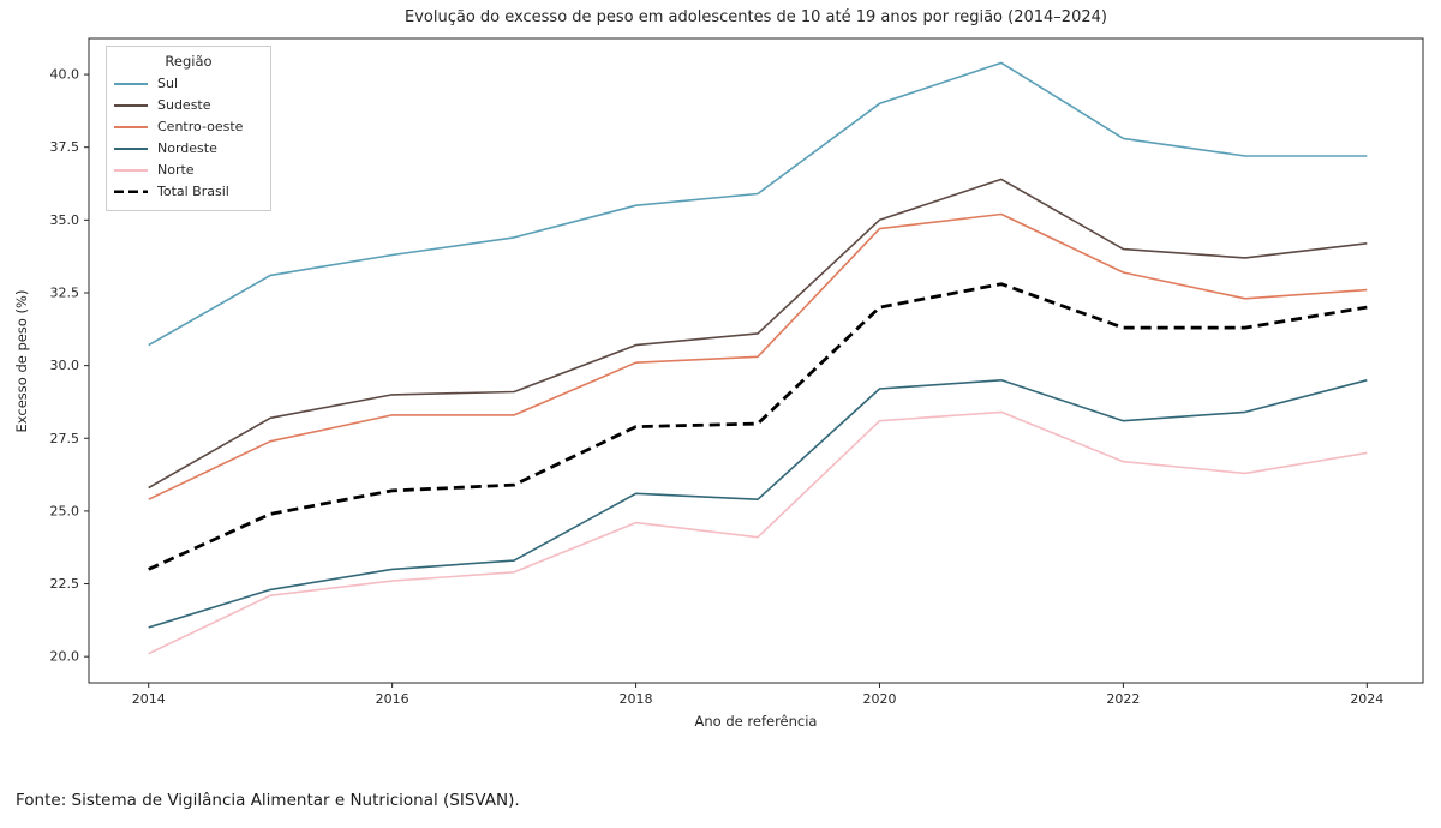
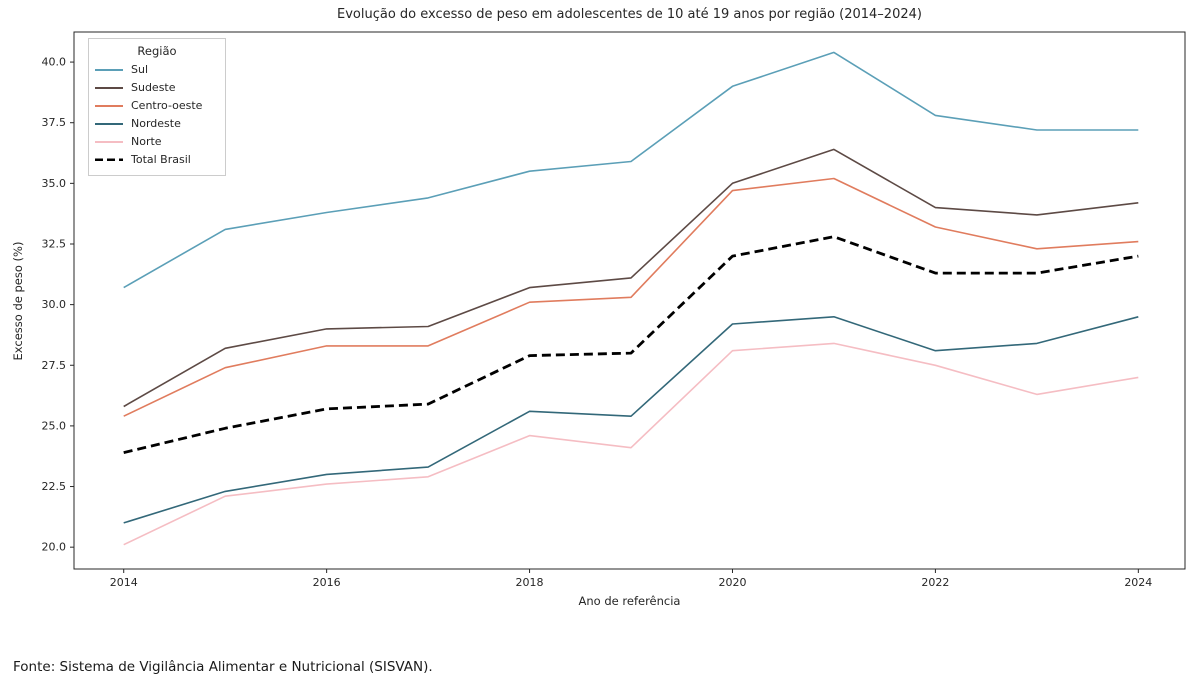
Total Brasil/2014: 23.0 -> 23.9
Norte/2022: 26.7 -> 27.5
